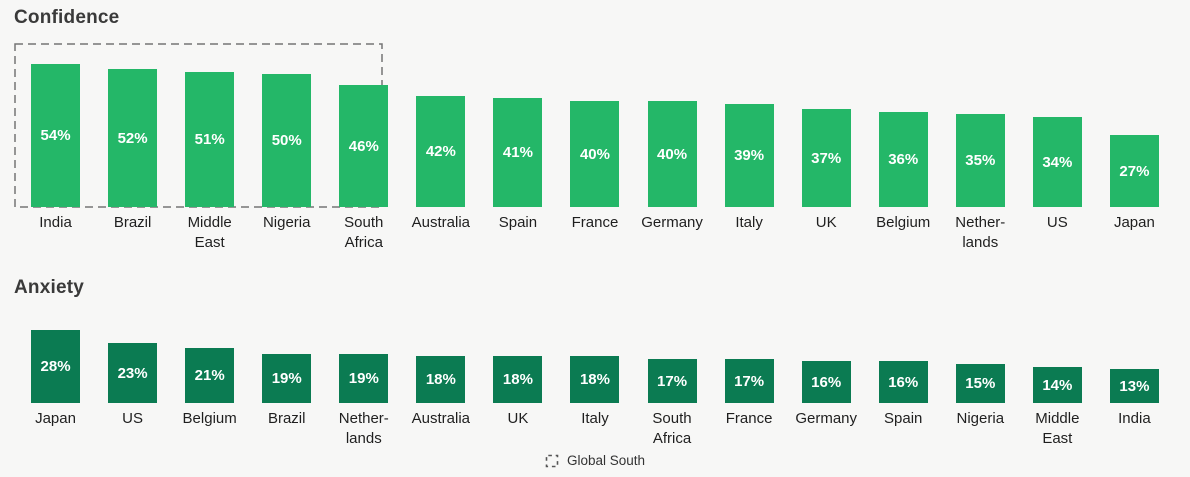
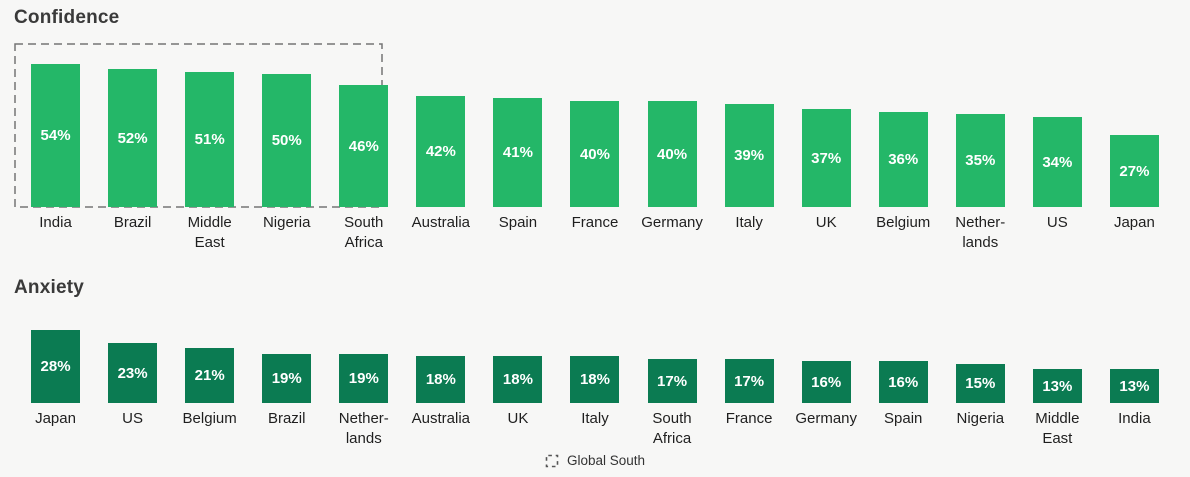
Anxiety/Middle East: 14% -> 13%
